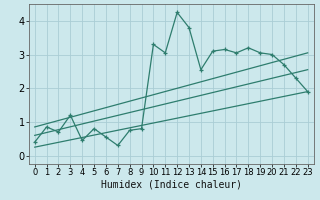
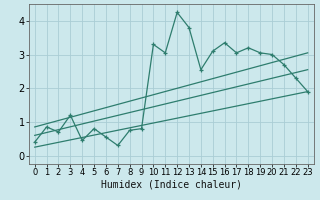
16: 3.15 -> 3.35
